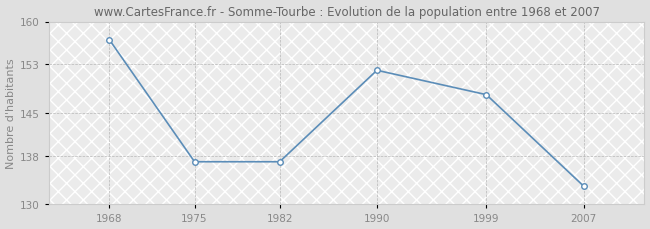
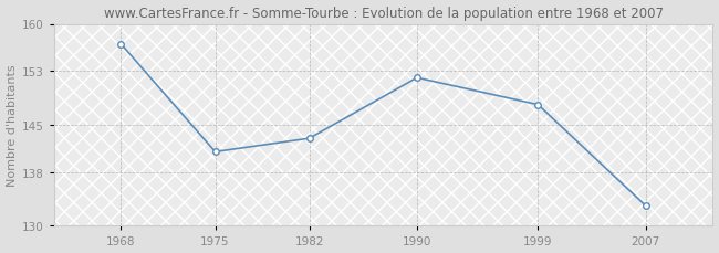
1975: 137 -> 141
1982: 137 -> 143
